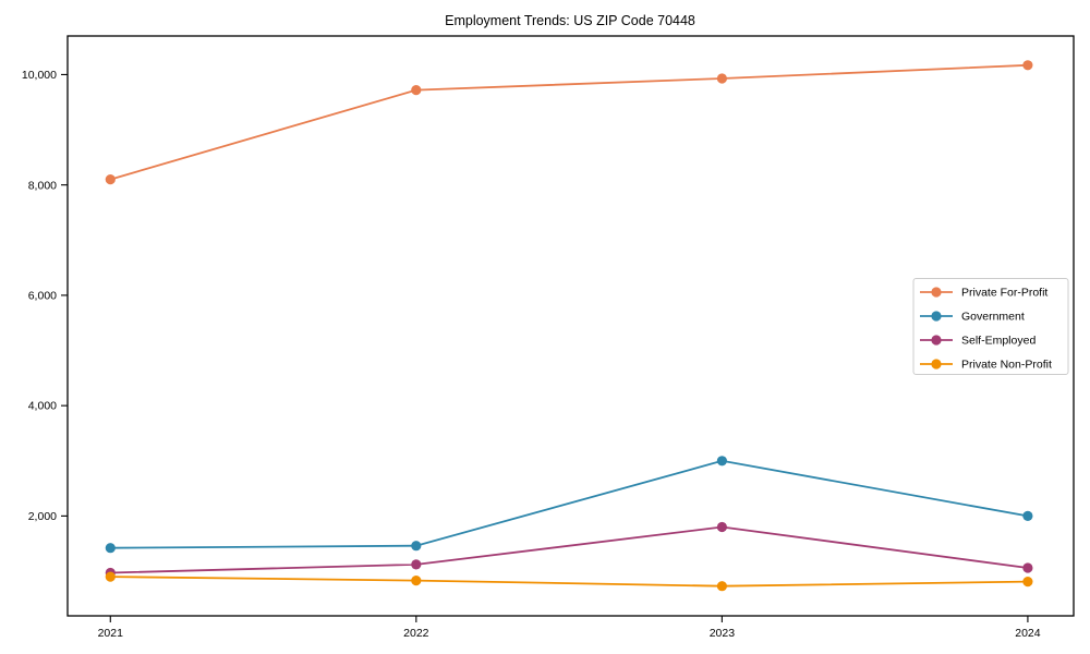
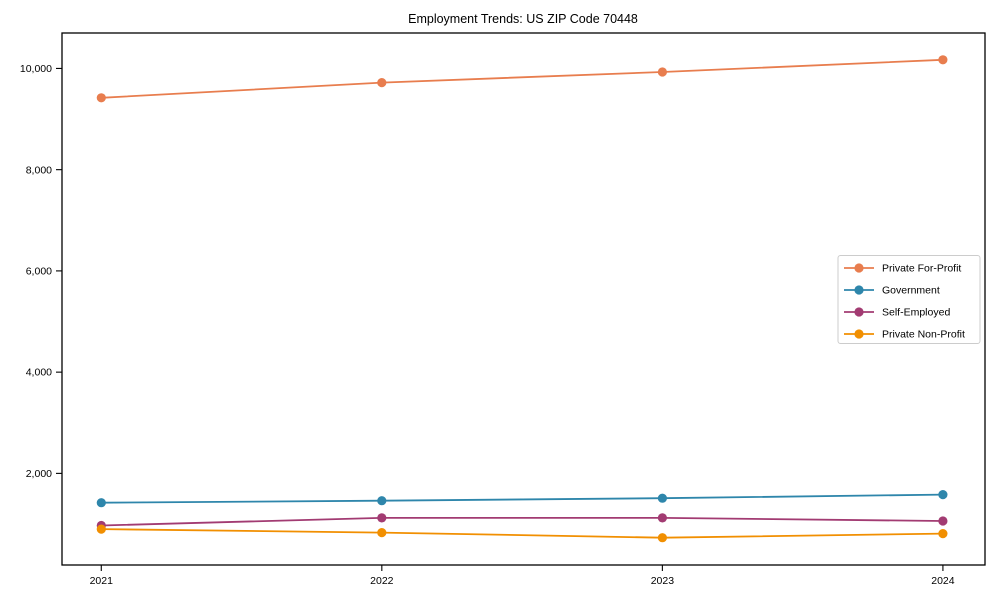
Private For-Profit/2021: 8100 -> 9400
Government/2023: 3000 -> 1500
Self-Employed/2023: 1800 -> 1100
Government/2024: 2000 -> 1600
